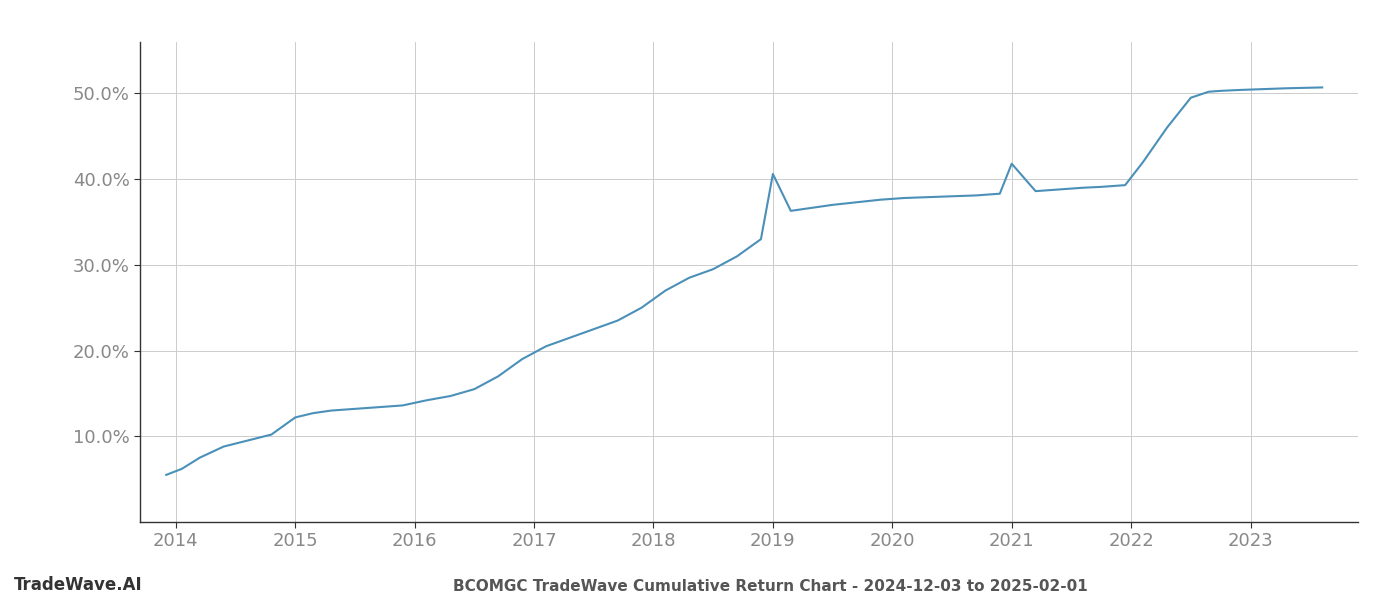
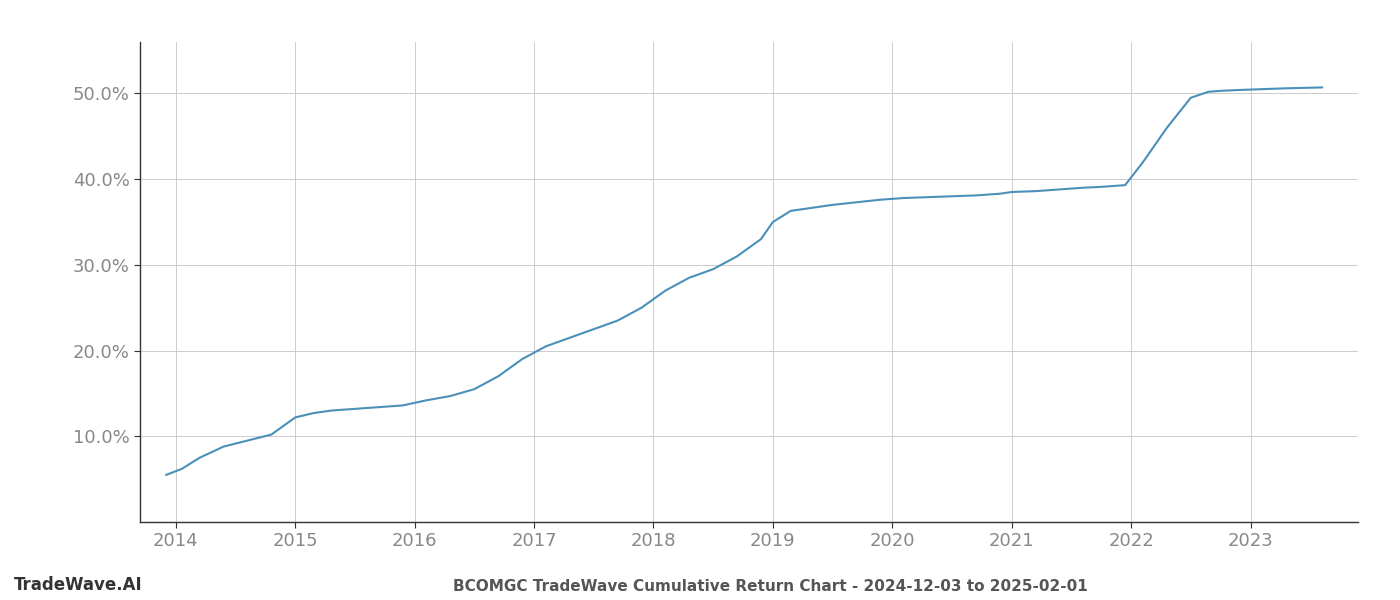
2019: 40.6% -> 35.0%
2021: 41.8% -> 38.5%
